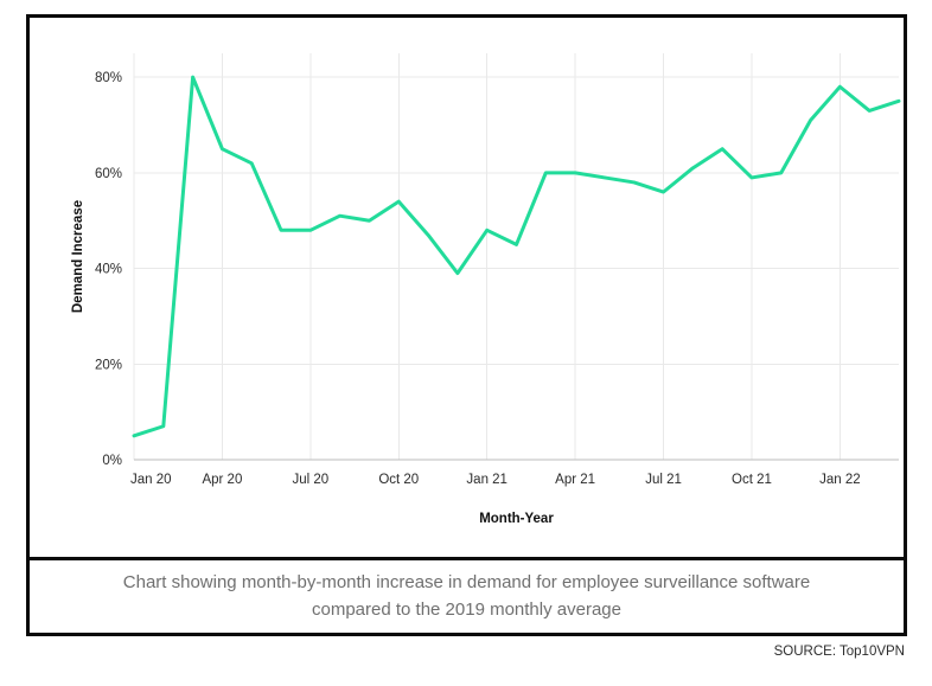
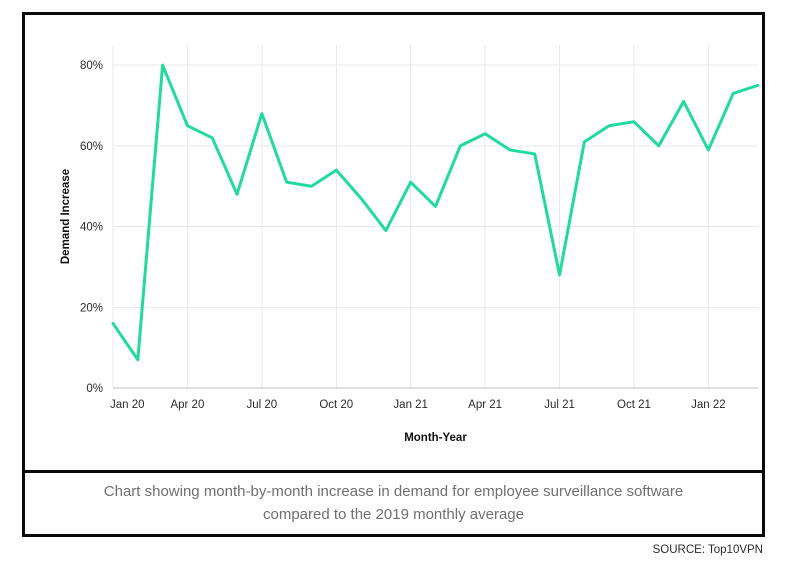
Jan 20: 5% -> 16%
Jul 20: 48% -> 68%
Jan 21: 48% -> 51%
Apr 21: 60% -> 63%
Jul 21: 56% -> 28%
Oct 21: 59% -> 66%
Jan 22: 78% -> 59%
